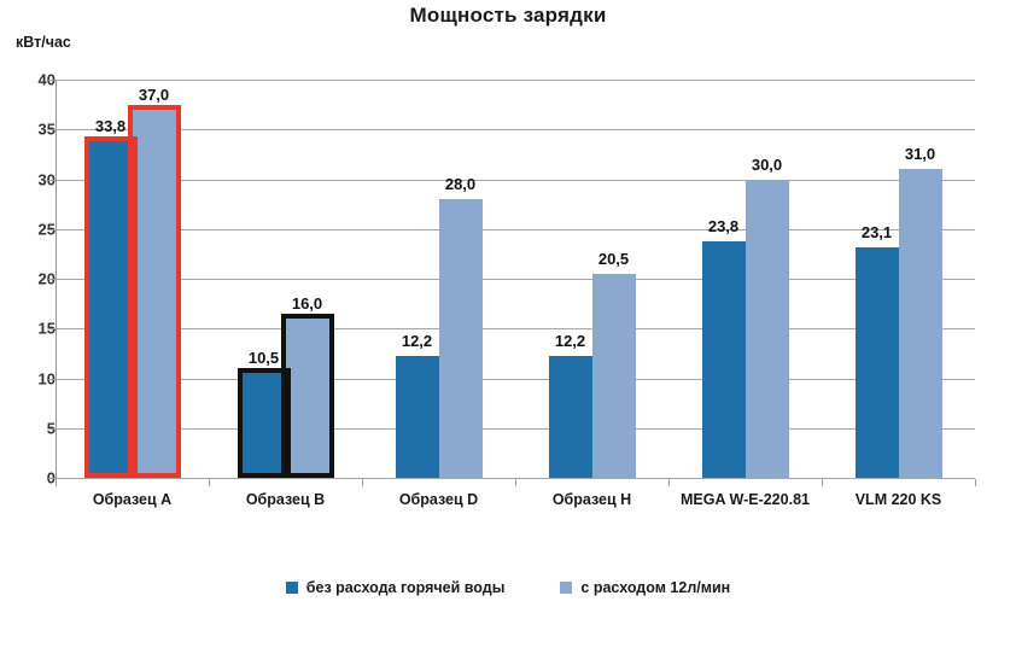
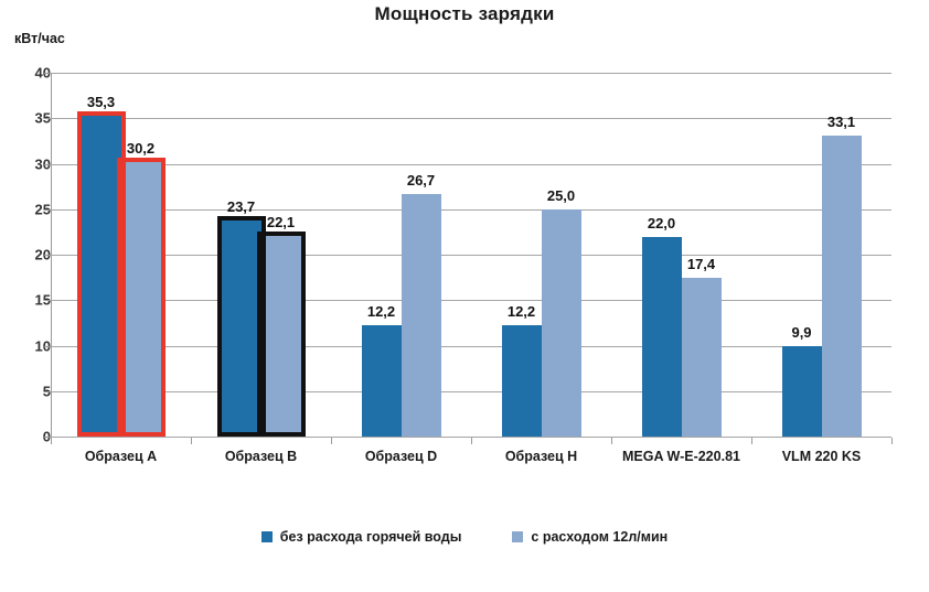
без расхода горячей воды/Образец A: 33,8 -> 35,3
с расходом 12л/мин/Образец A: 37,0 -> 30,2
без расхода горячей воды/Образец B: 10,5 -> 23,7
с расходом 12л/мин/Образец B: 16,0 -> 22,1
с расходом 12л/мин/Образец D: 28,0 -> 26,7
с расходом 12л/мин/Образец H: 20,5 -> 25,0
без расхода горячей воды/MEGA W-E-220.81: 23,8 -> 22,0
с расходом 12л/мин/MEGA W-E-220.81: 30,0 -> 17,4
без расхода горячей воды/VLM 220 KS: 23,1 -> 9,9
с расходом 12л/мин/VLM 220 KS: 31,0 -> 33,1
